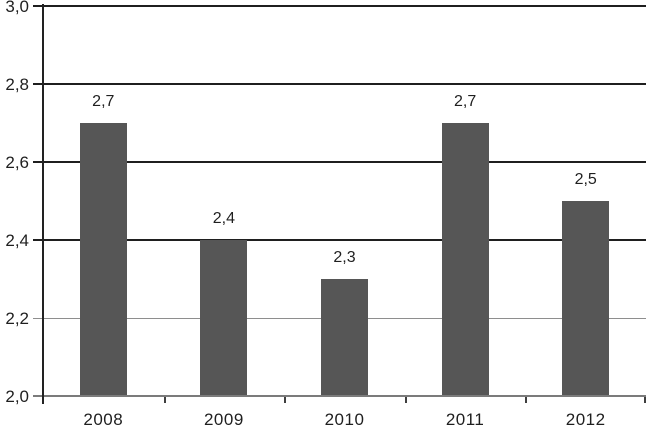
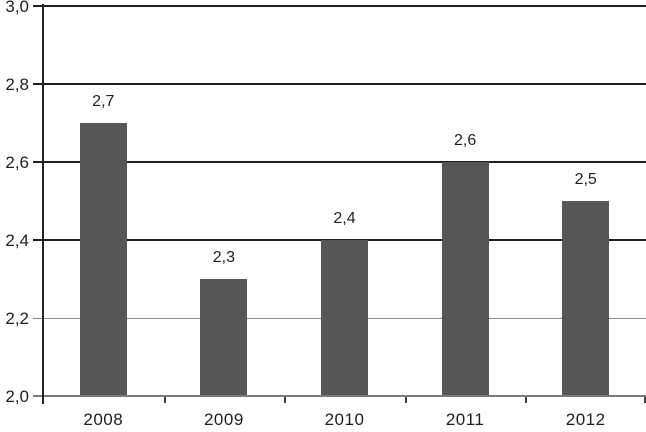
2009: 2,4 -> 2,3
2010: 2,3 -> 2,4
2011: 2,7 -> 2,6
